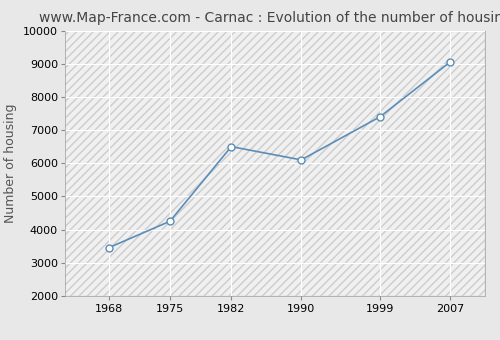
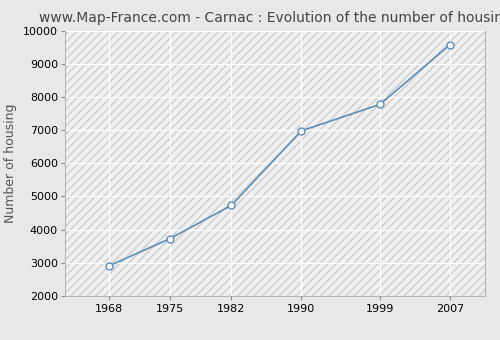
1968: 3450 -> 2900
1975: 4250 -> 3720
1982: 6500 -> 4720
1990: 6100 -> 6980
1999: 7400 -> 7780
2007: 9050 -> 9580
